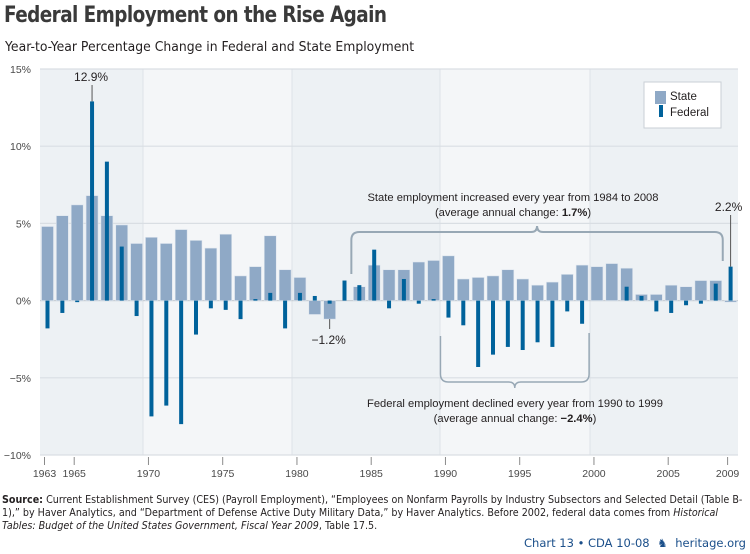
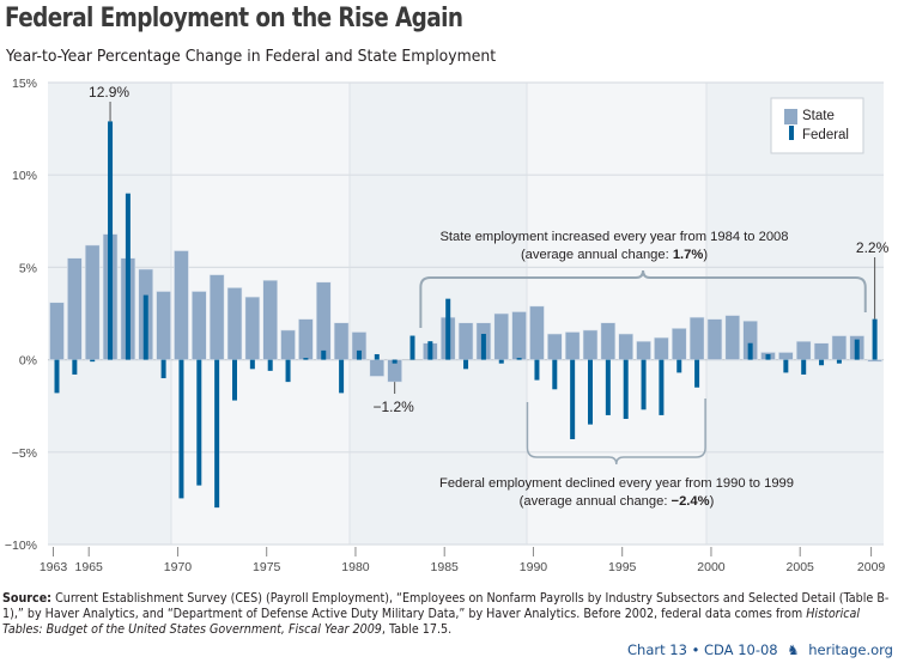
State/1963: 4.8% -> 3.1%
State/1970: 4.1% -> 5.9%
